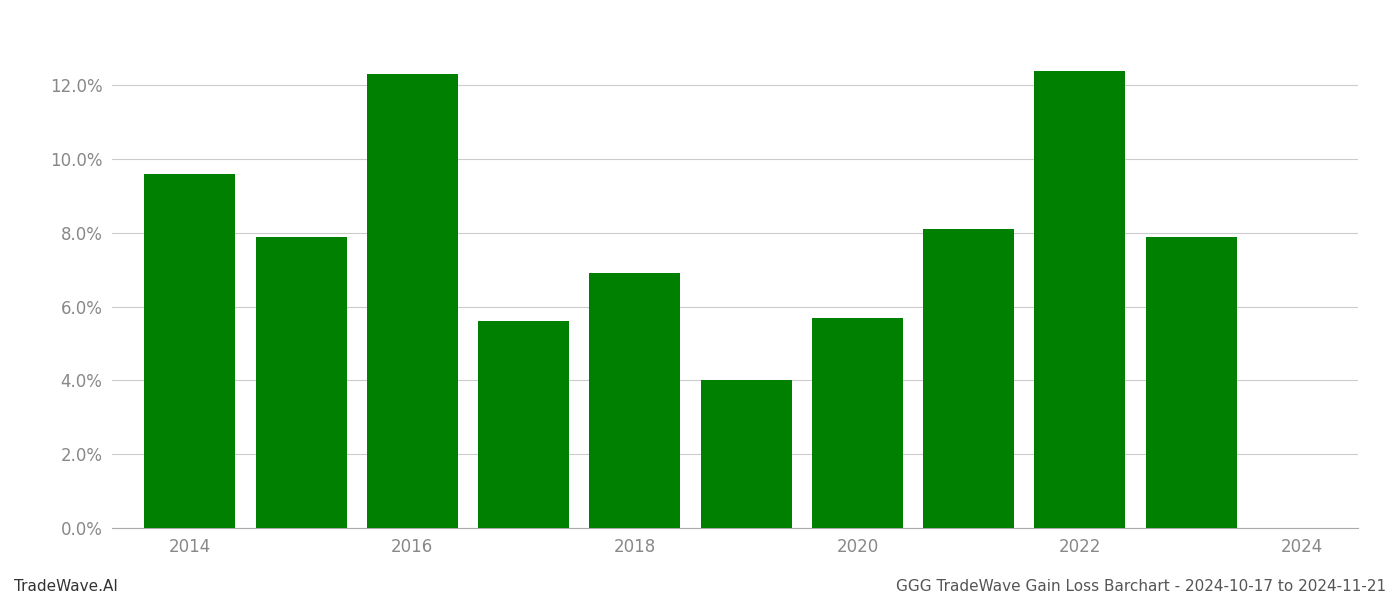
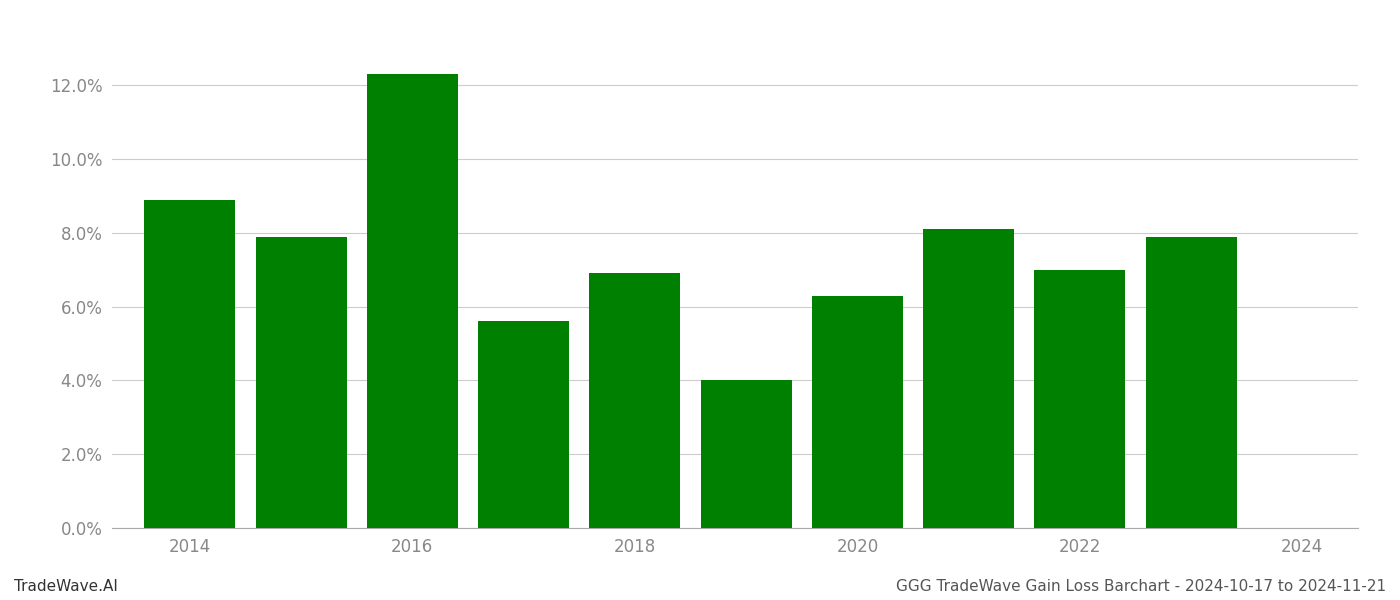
2014: 9.6% -> 8.9%
2020: 5.7% -> 6.3%
2022: 12.4% -> 7.0%
